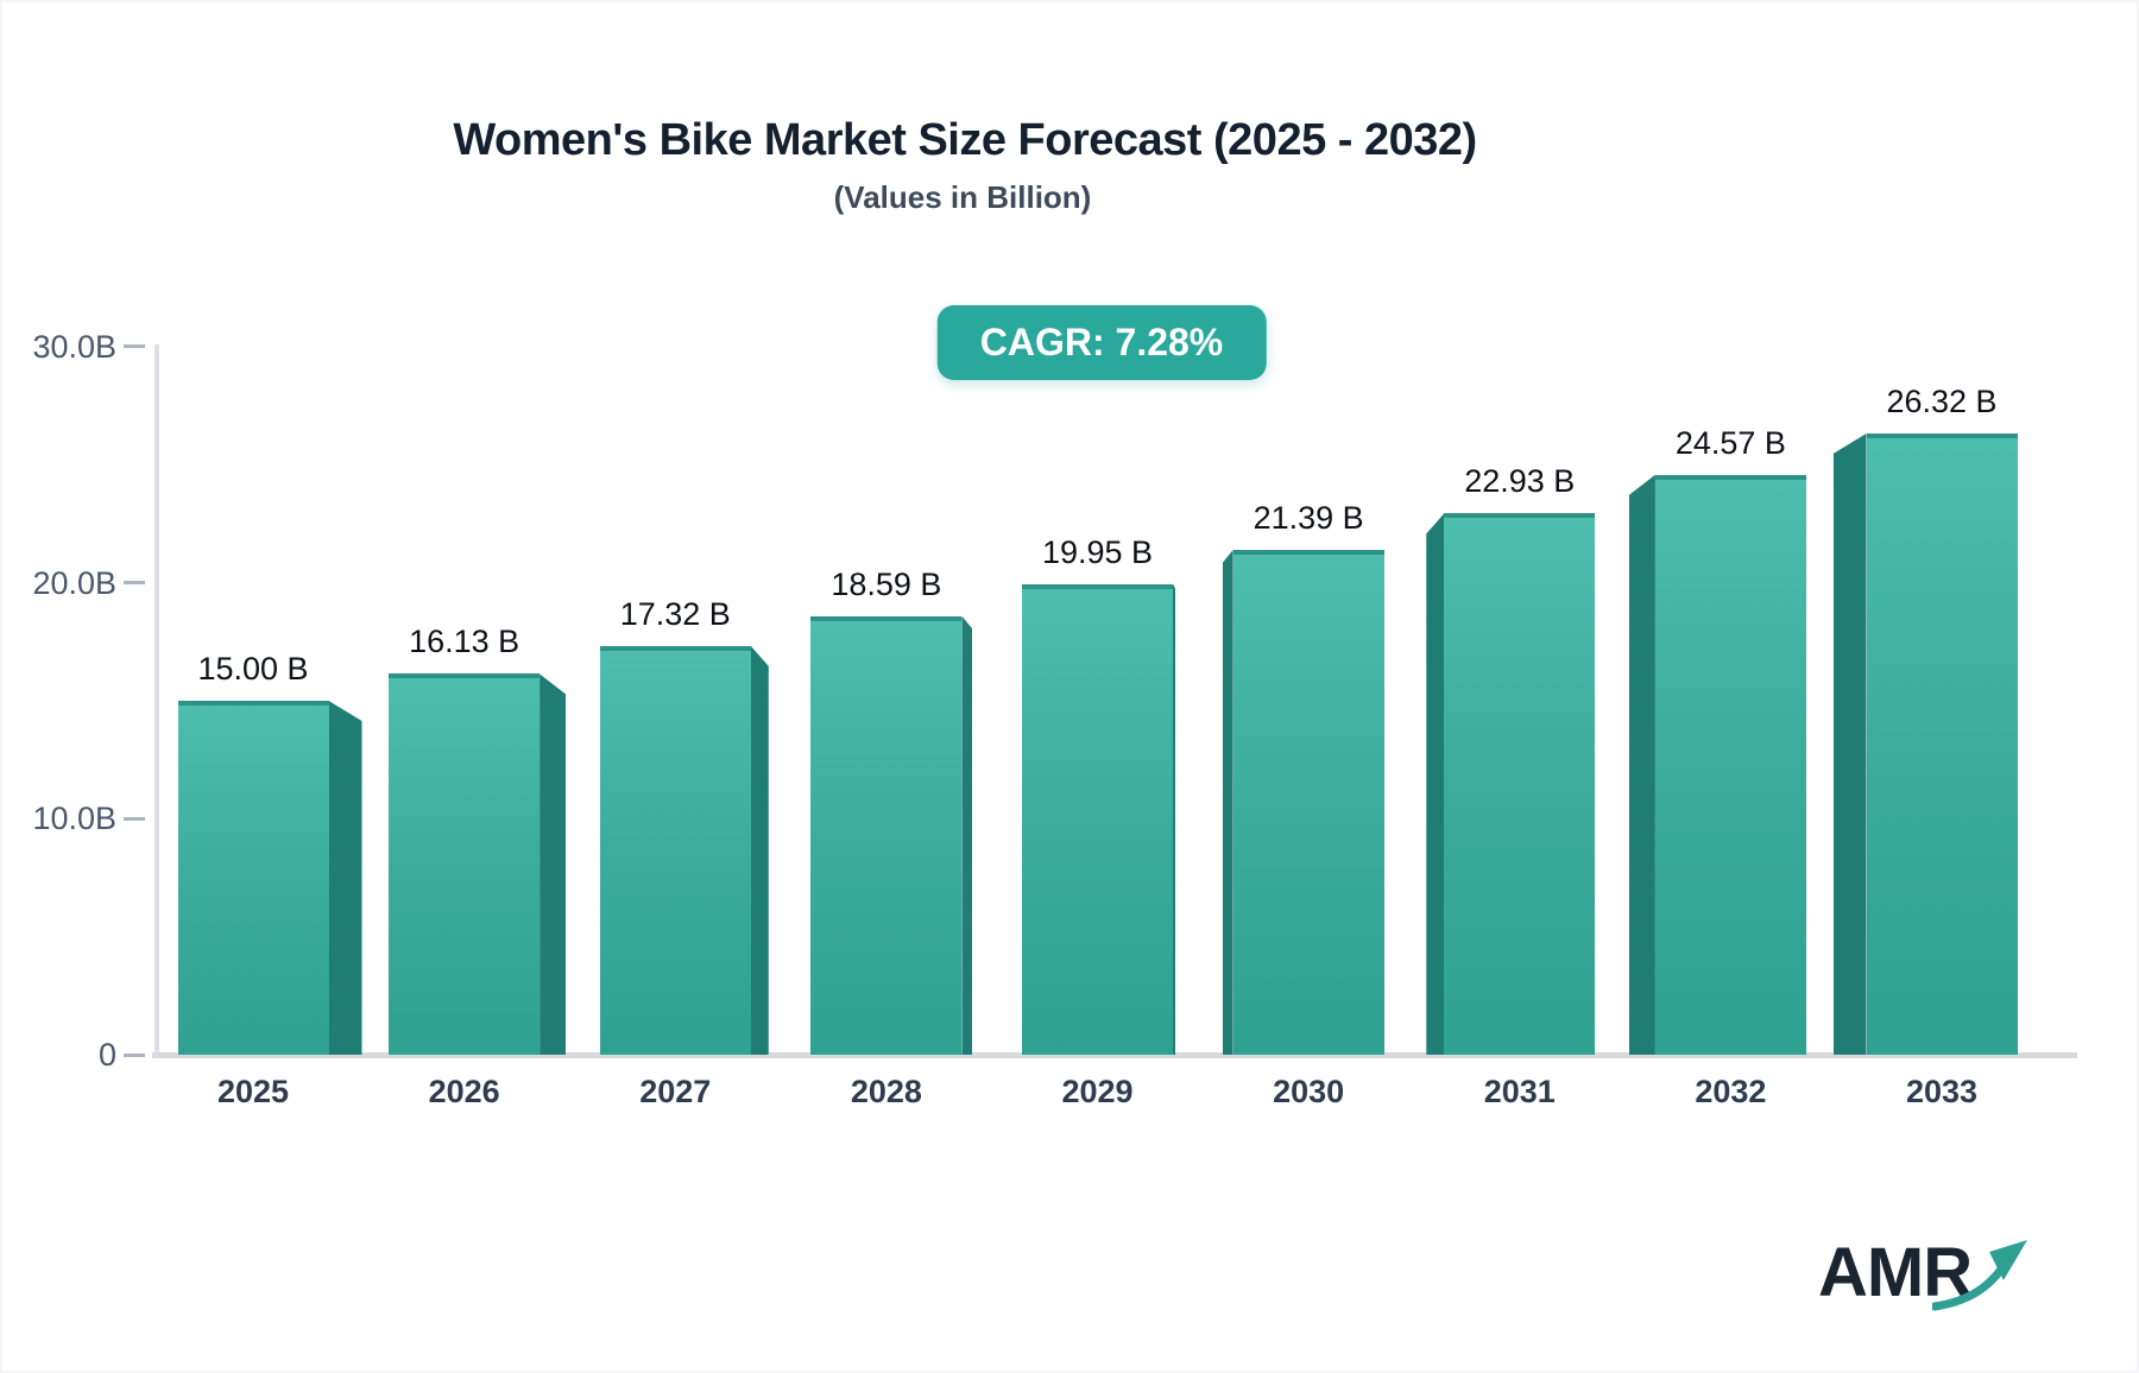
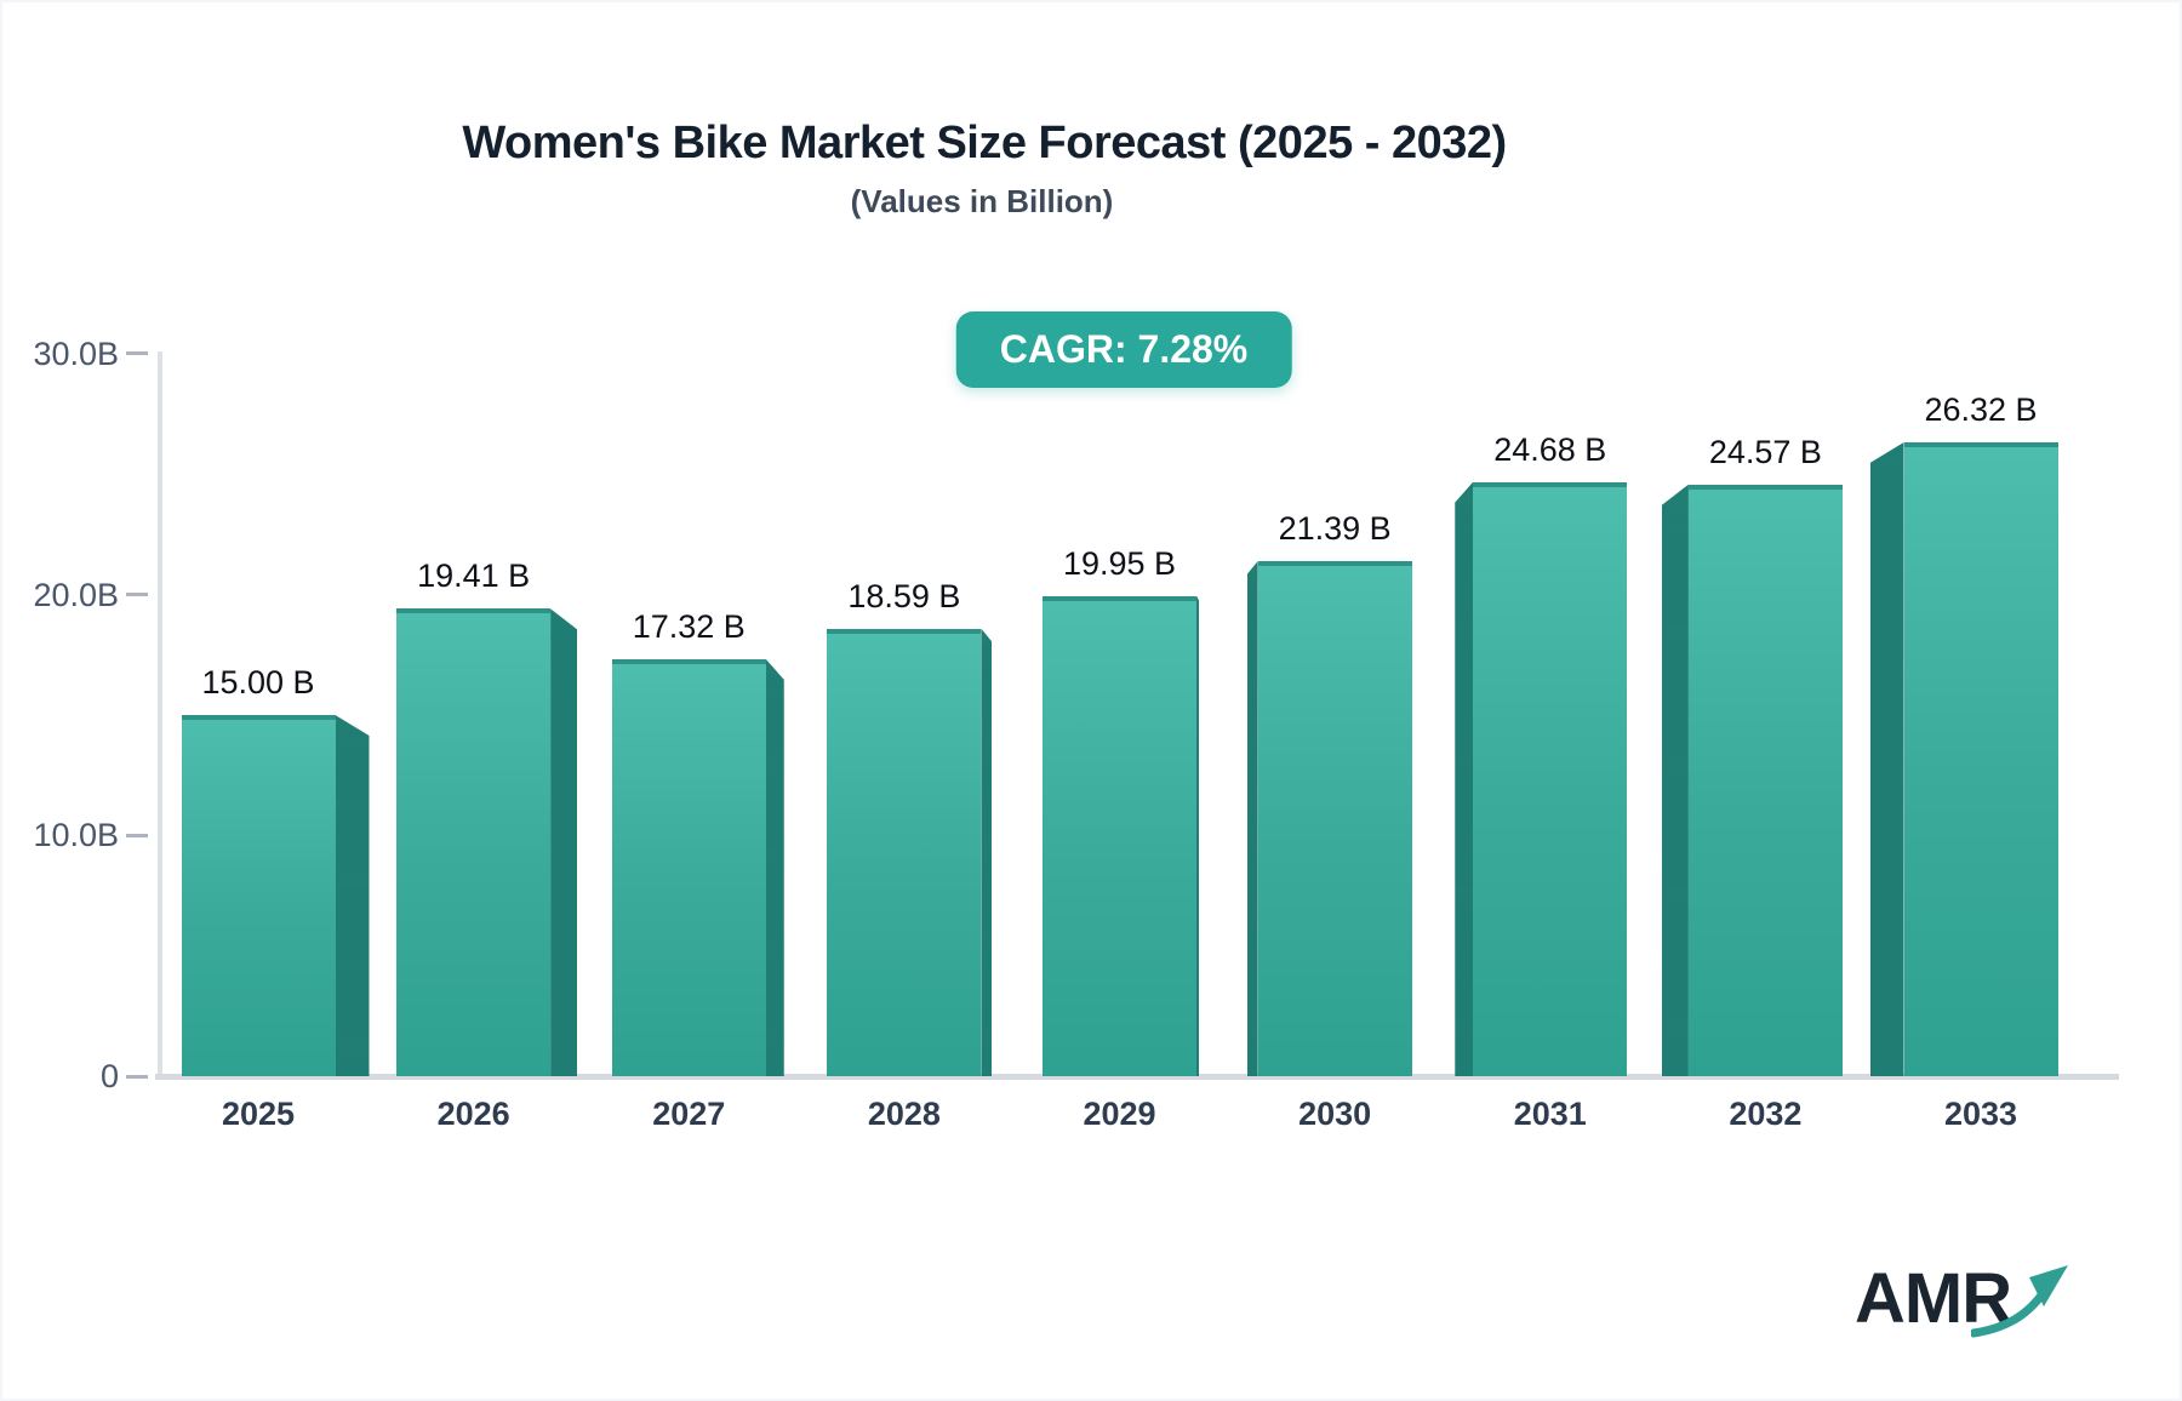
2026: 16.13 -> 19.41
2031: 22.93 -> 24.68
